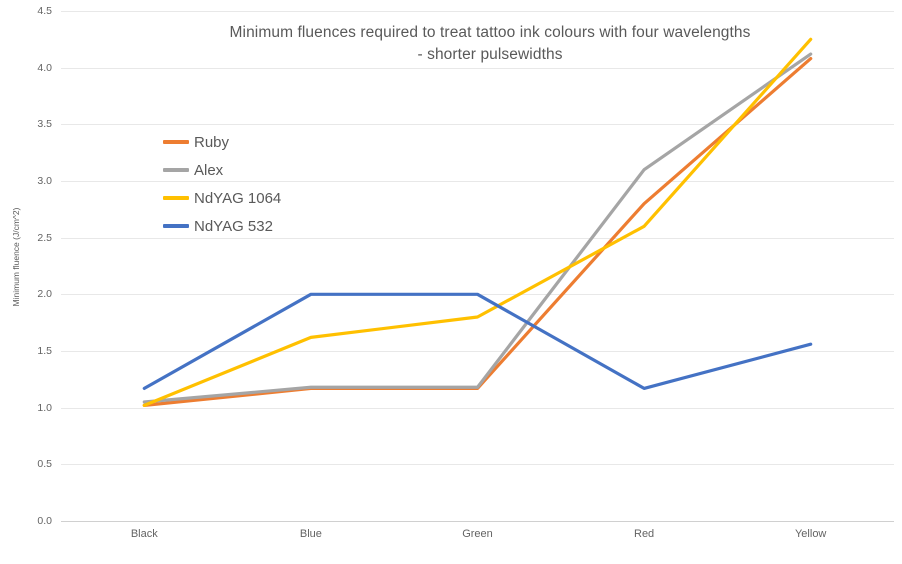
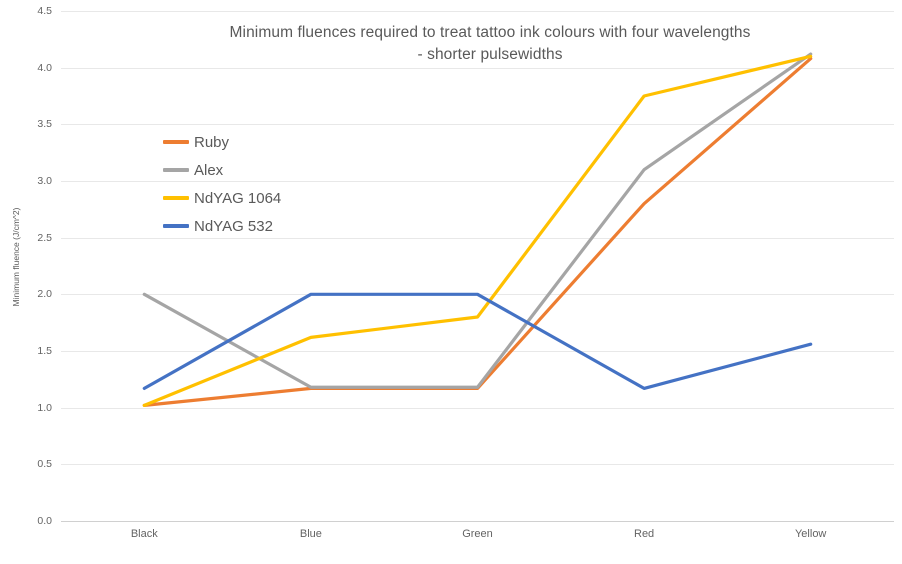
Alex/Black: 1.05 -> 2.00
NdYAG 1064/Red: 2.60 -> 3.75
NdYAG 1064/Yellow: 4.25 -> 4.10
